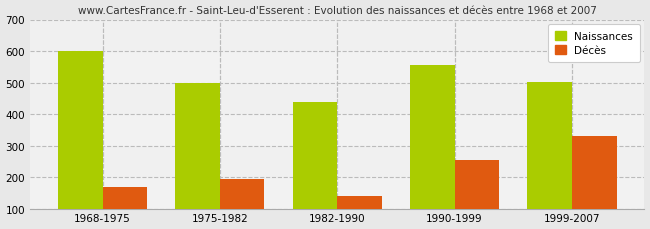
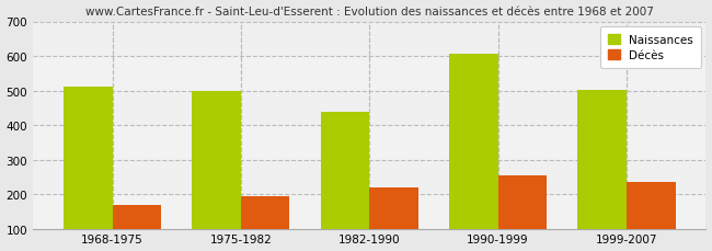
Naissances/1968-1975: 600 -> 510
Décès/1982-1990: 140 -> 220
Naissances/1990-1999: 555 -> 605
Décès/1999-2007: 330 -> 236
